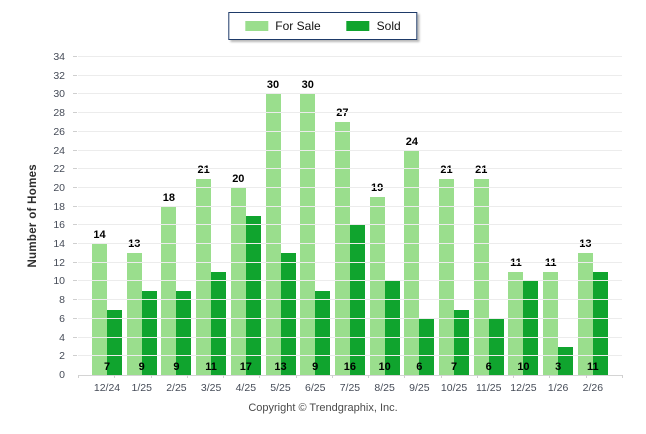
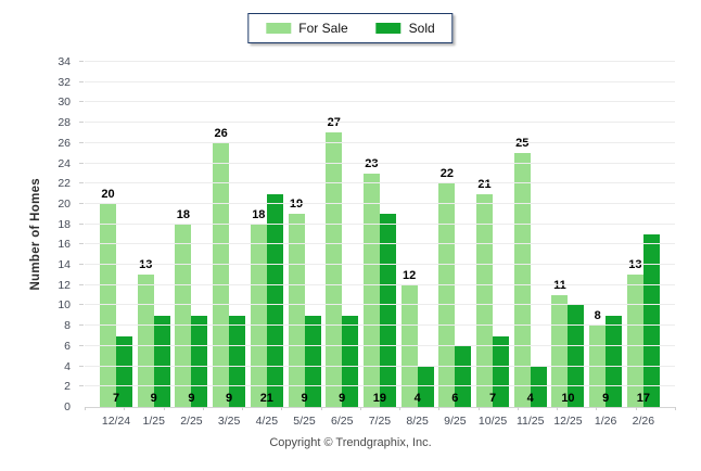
For Sale/12/24: 14 -> 20
For Sale/3/25: 21 -> 26
Sold/3/25: 11 -> 9
For Sale/4/25: 20 -> 18
Sold/4/25: 17 -> 21
For Sale/5/25: 30 -> 19
Sold/5/25: 13 -> 9
For Sale/6/25: 30 -> 27
For Sale/7/25: 27 -> 23
Sold/7/25: 16 -> 19
For Sale/8/25: 19 -> 12
Sold/8/25: 10 -> 4
For Sale/9/25: 24 -> 22
For Sale/11/25: 21 -> 25
Sold/11/25: 6 -> 4
For Sale/1/26: 11 -> 8
Sold/1/26: 3 -> 9
Sold/2/26: 11 -> 17
